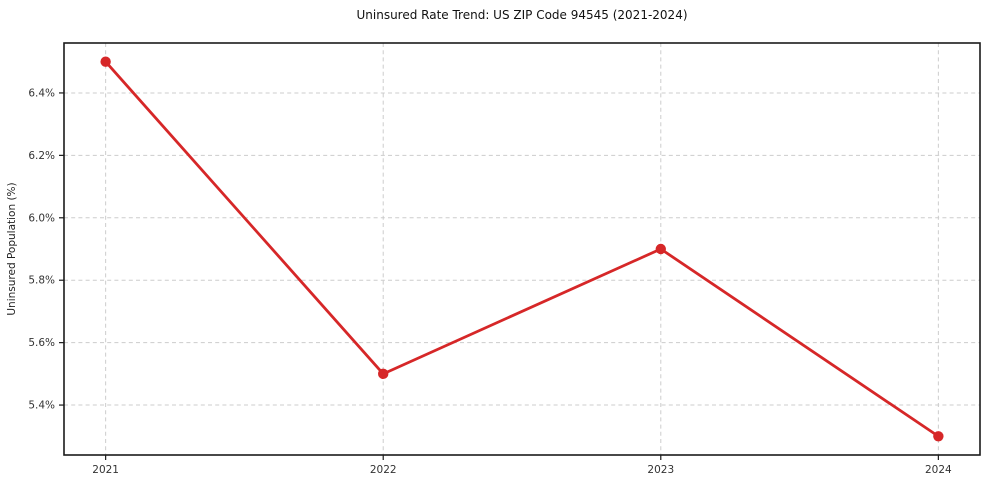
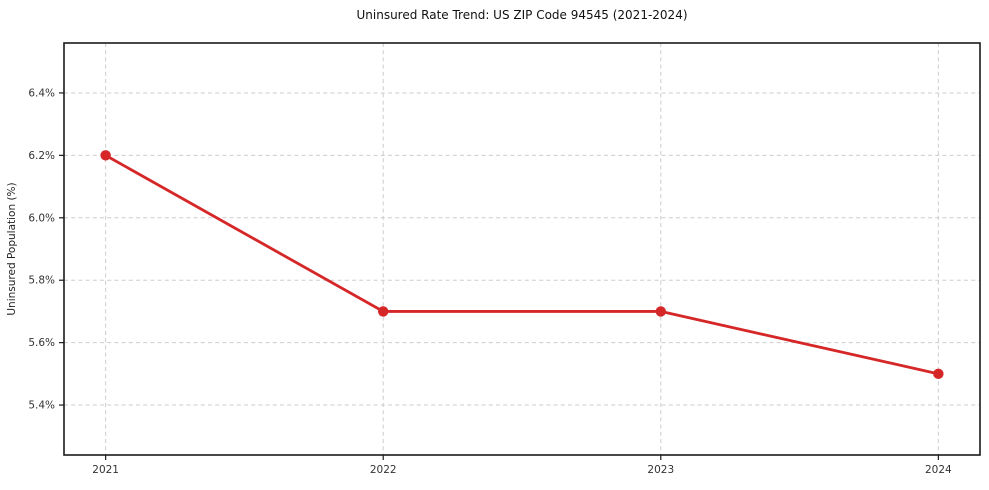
2021: 6.5% -> 6.2%
2022: 5.5% -> 5.7%
2023: 5.9% -> 5.7%
2024: 5.3% -> 5.5%
